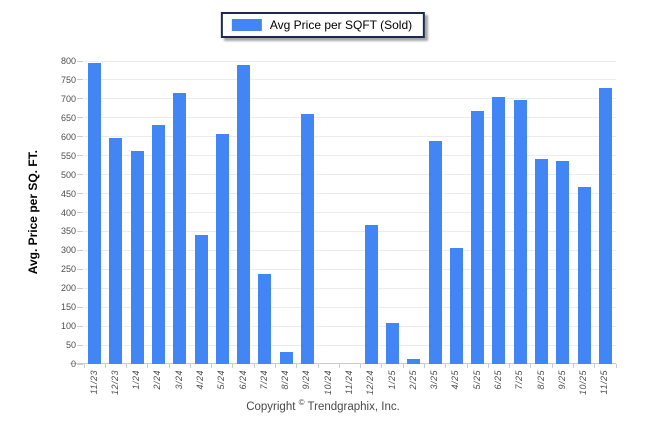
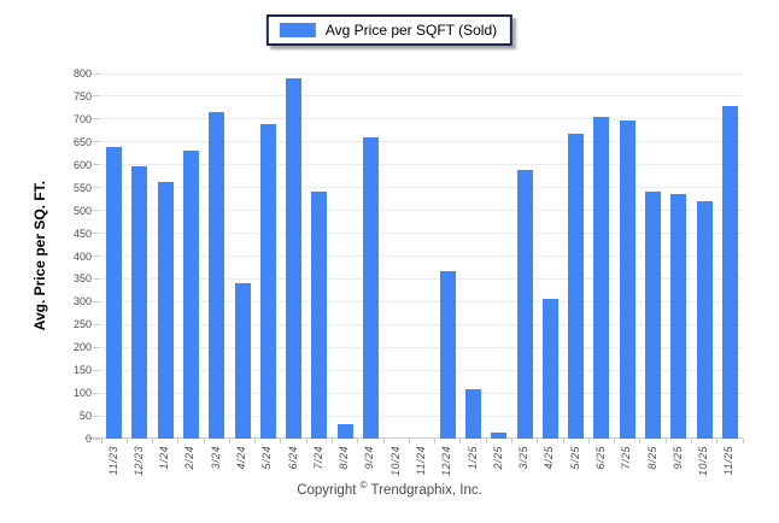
11/23: 800 -> 640
5/24: 610 -> 690
7/24: 240 -> 540
10/25: 470 -> 520
